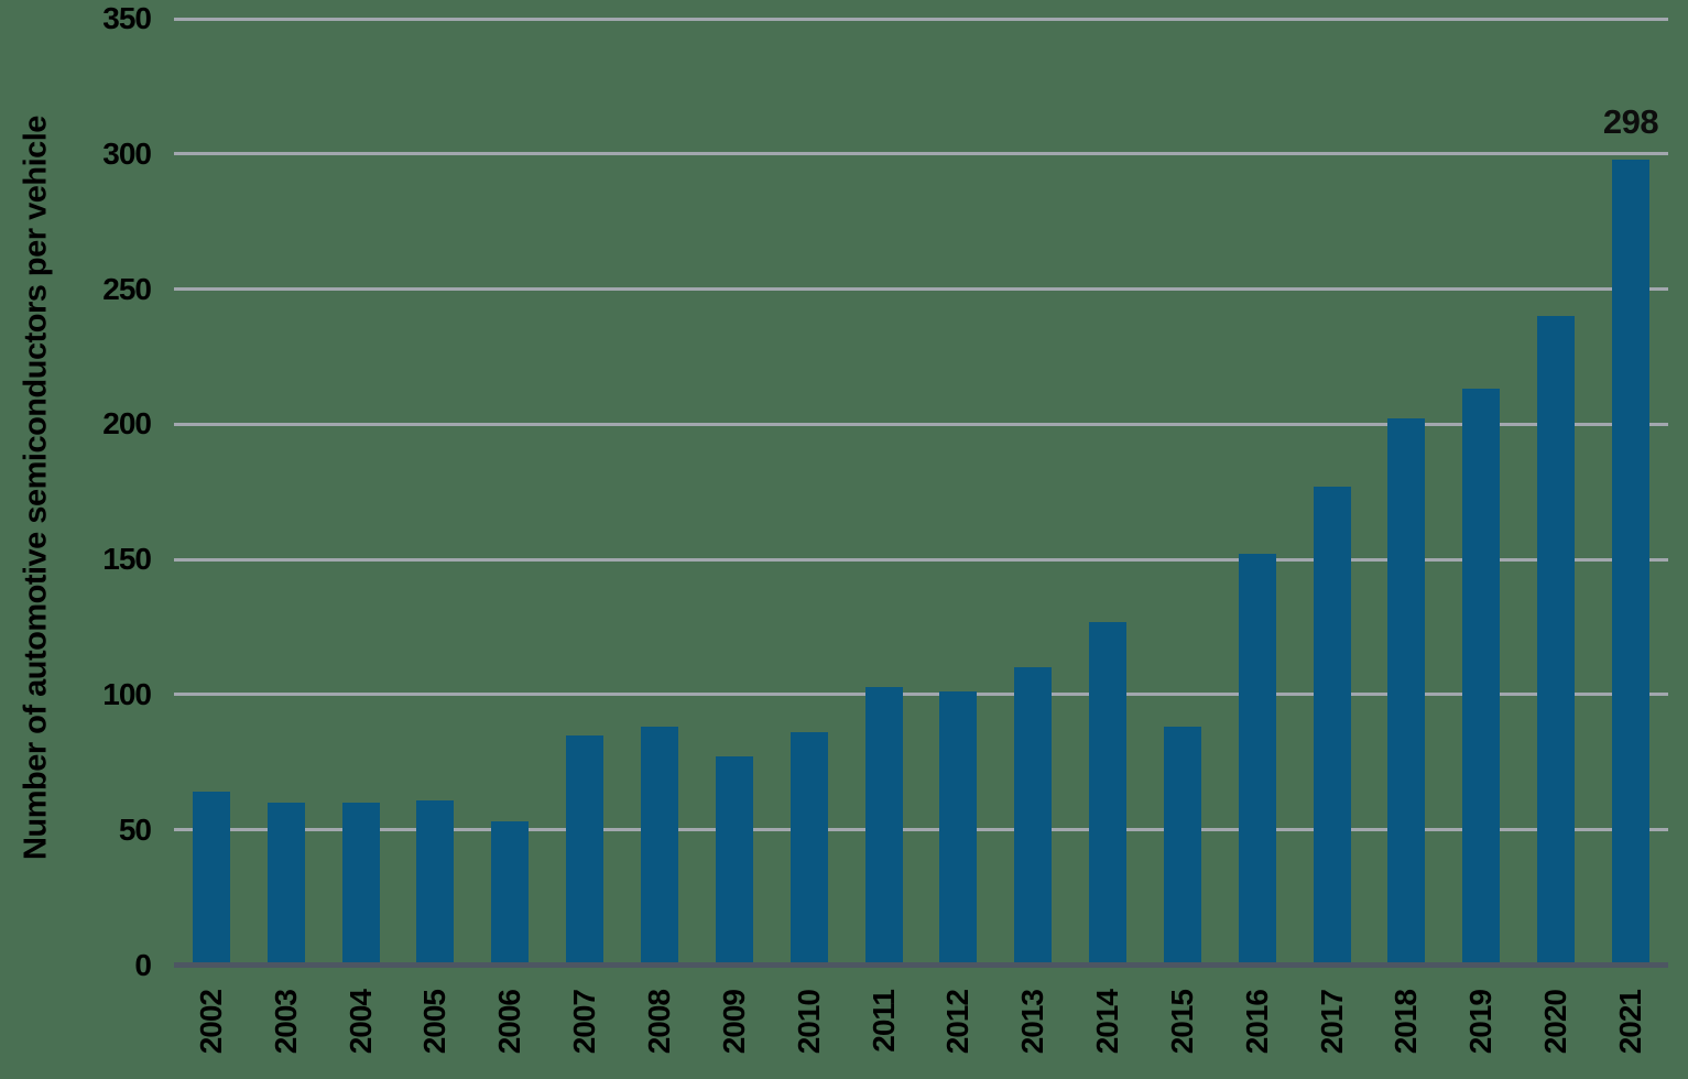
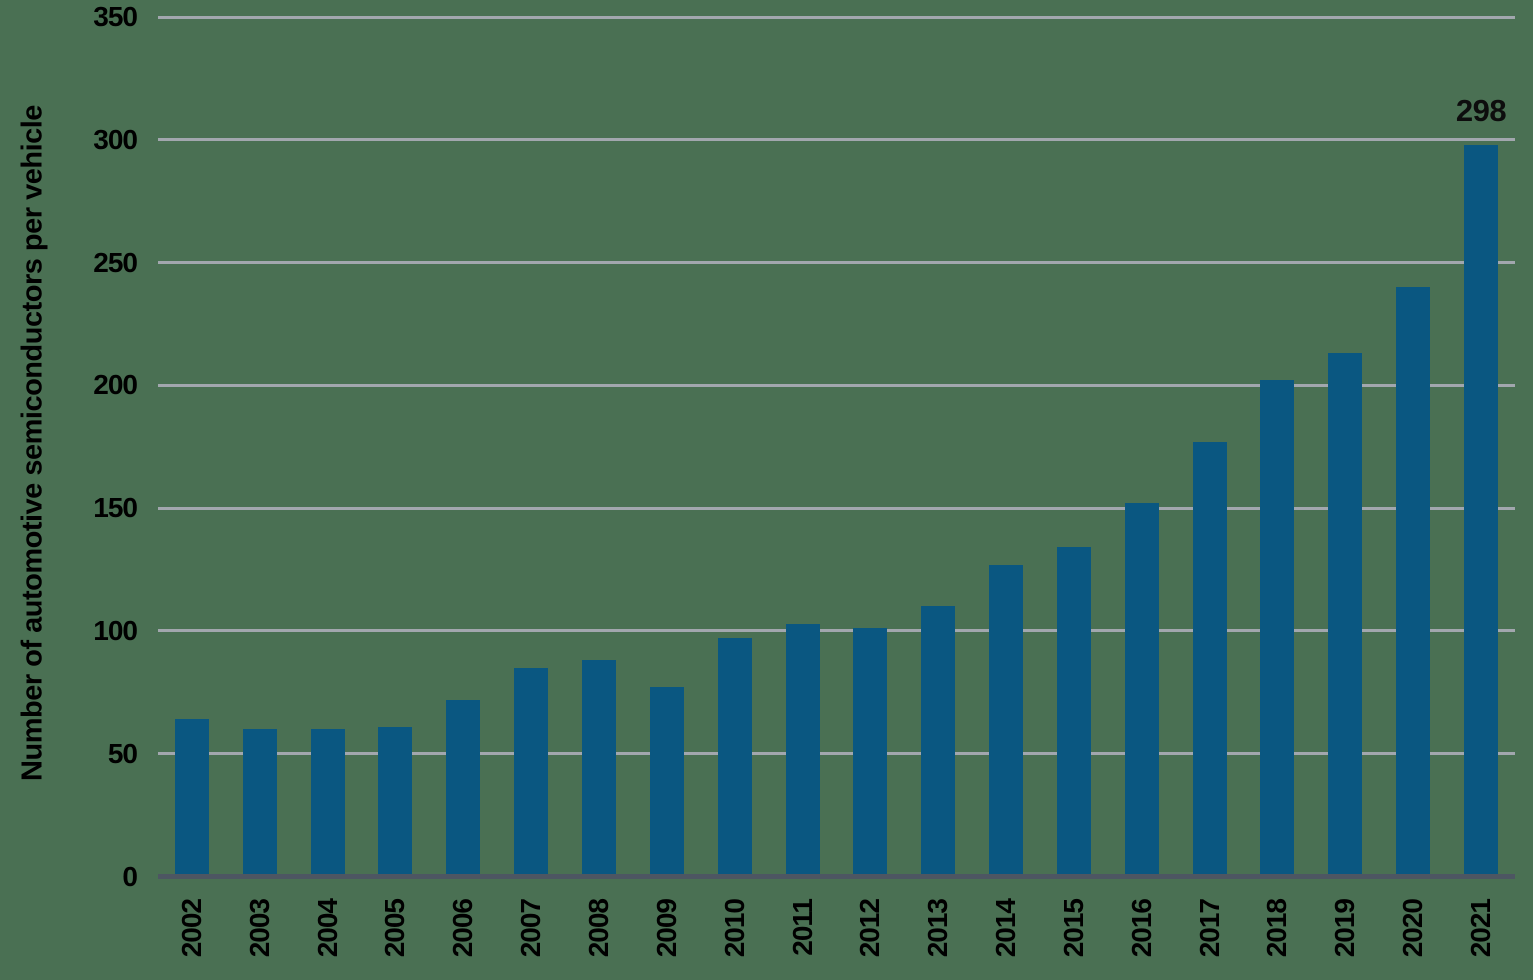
2006: 53 -> 72
2010: 86 -> 97
2015: 88 -> 134
